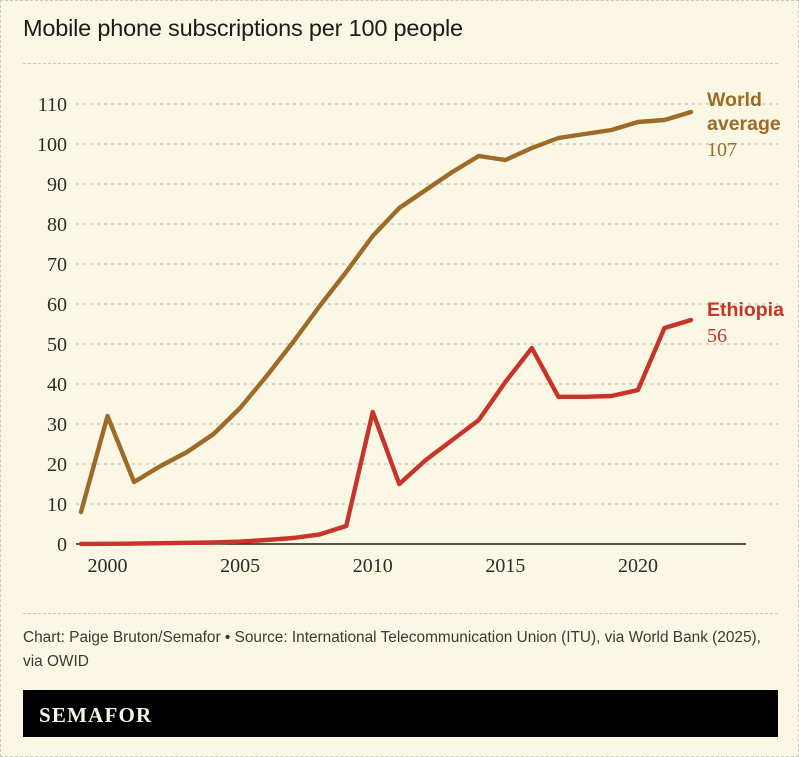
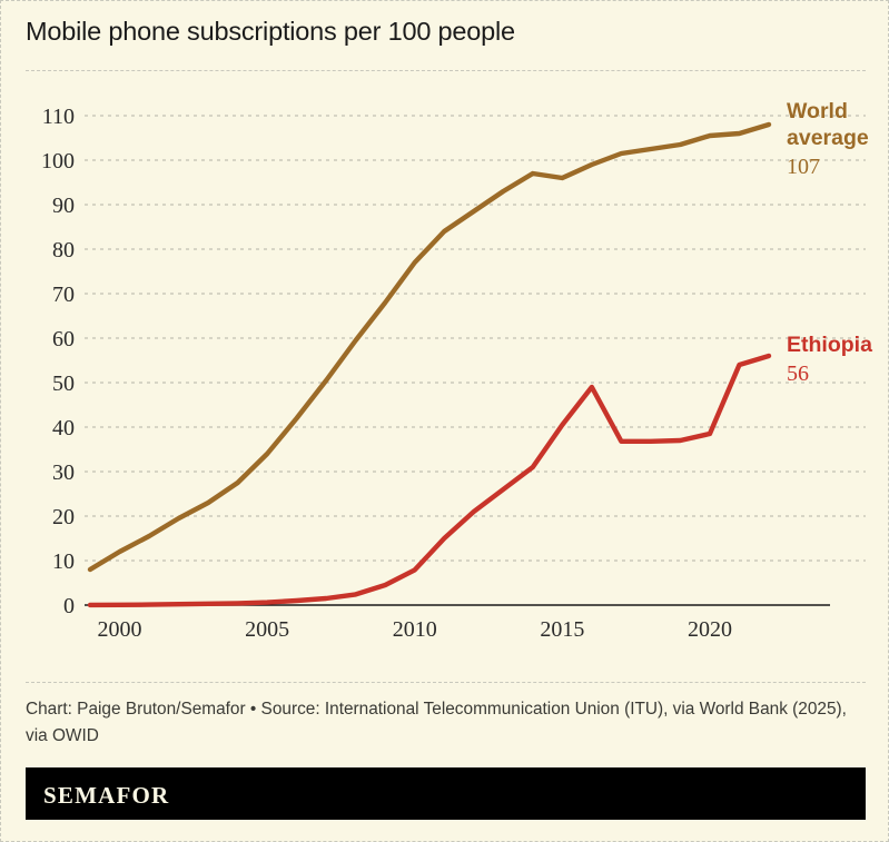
World average/2000: 32 -> 12
Ethiopia/2010: 33 -> 8
